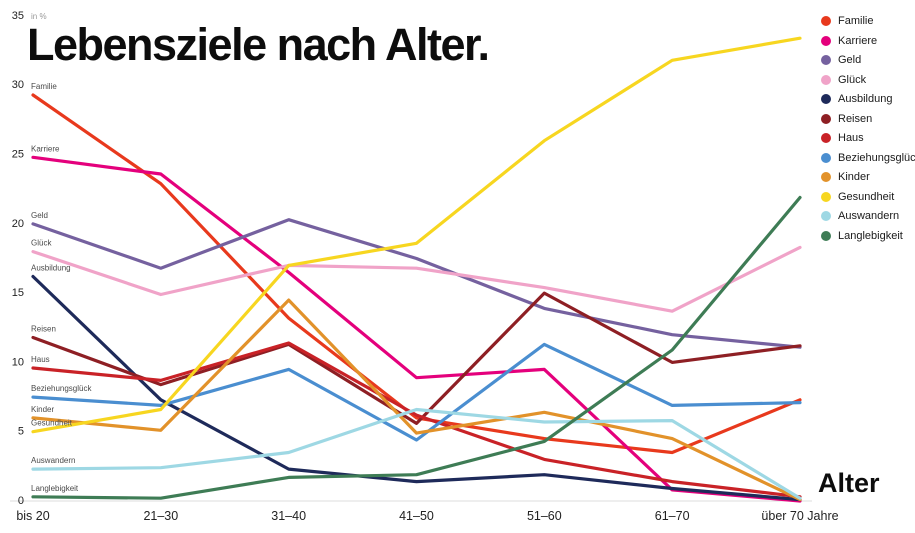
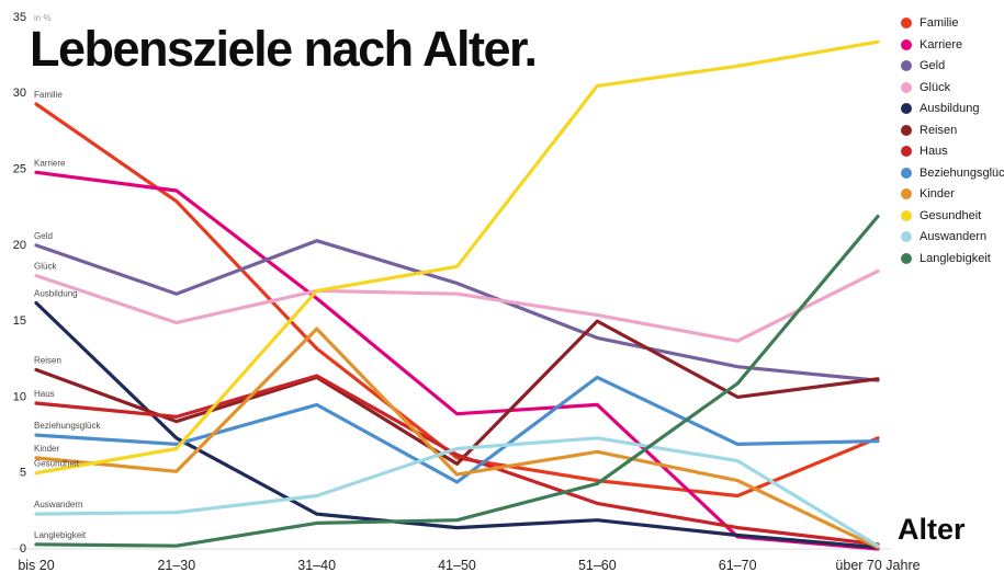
Gesundheit/51–60: 26.0 -> 30.5
Auswandern/51–60: 5.7 -> 7.3
